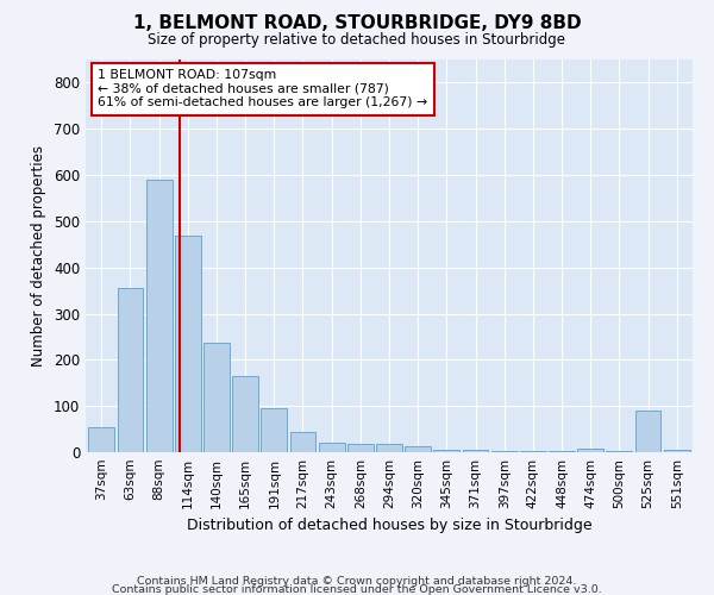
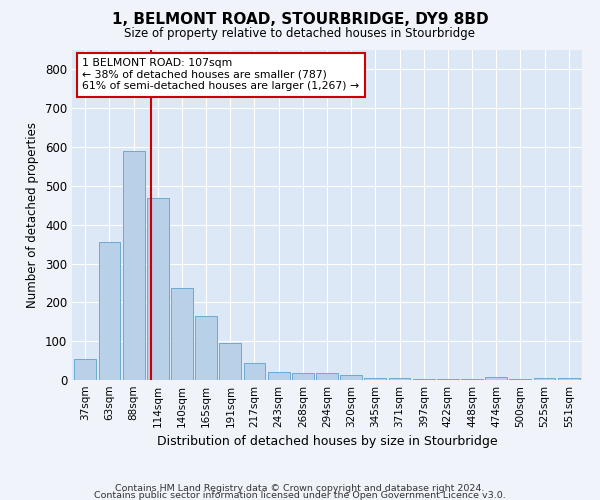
525sqm: 90 -> 4
